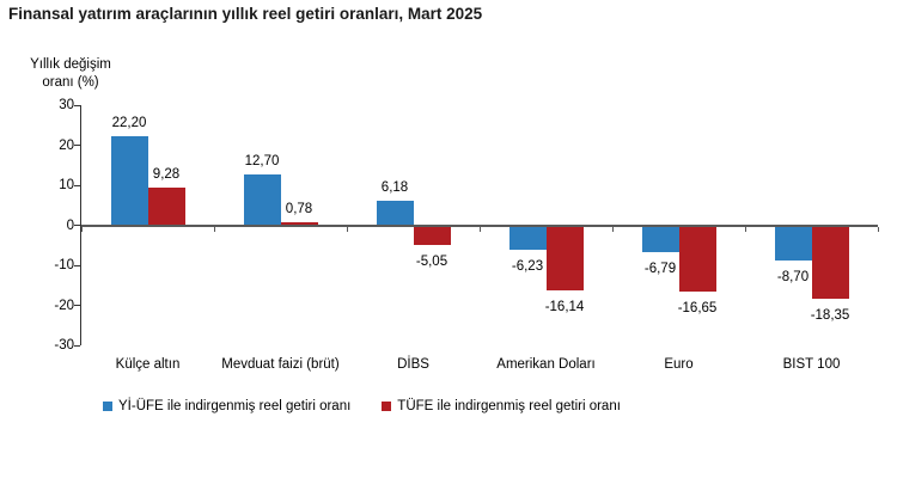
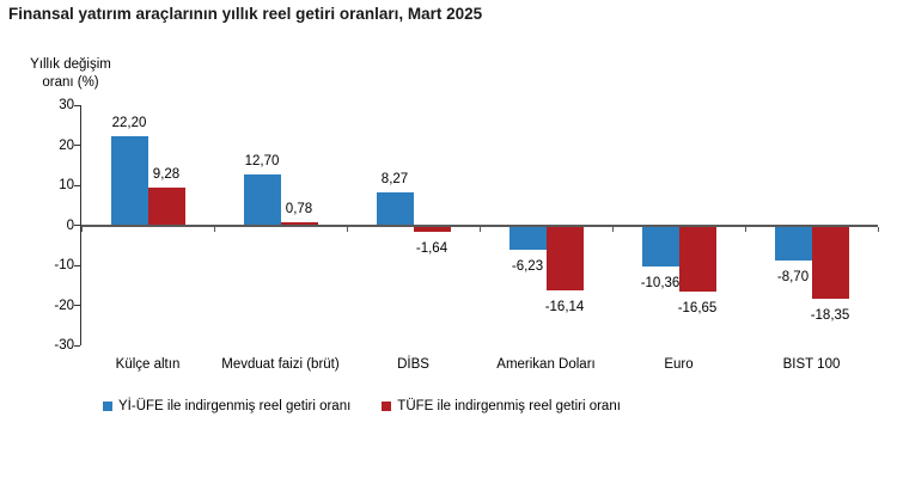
Yİ-ÜFE ile indirgenmiş reel getiri oranı/DİBS: 6,18 -> 8,27
TÜFE ile indirgenmiş reel getiri oranı/DİBS: -5,05 -> -1,64
Yİ-ÜFE ile indirgenmiş reel getiri oranı/Euro: -6,79 -> -10,36
